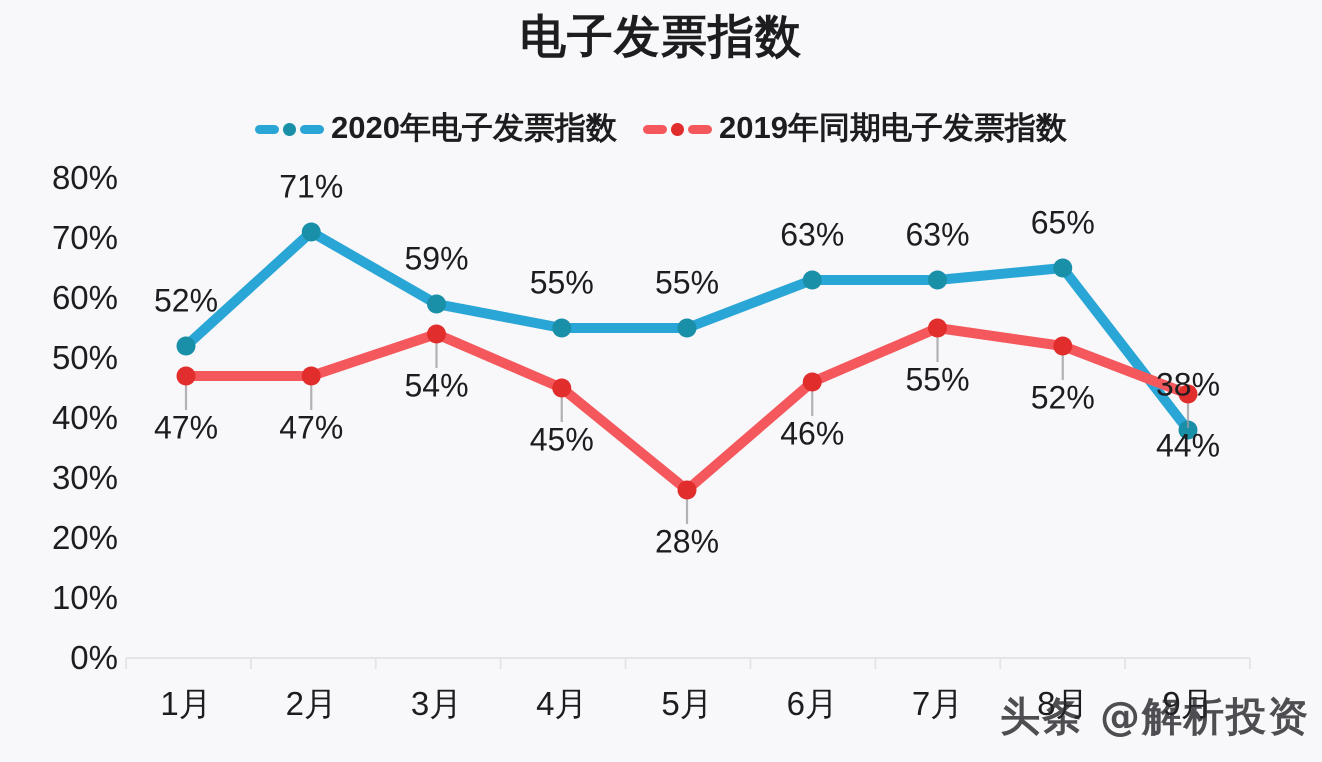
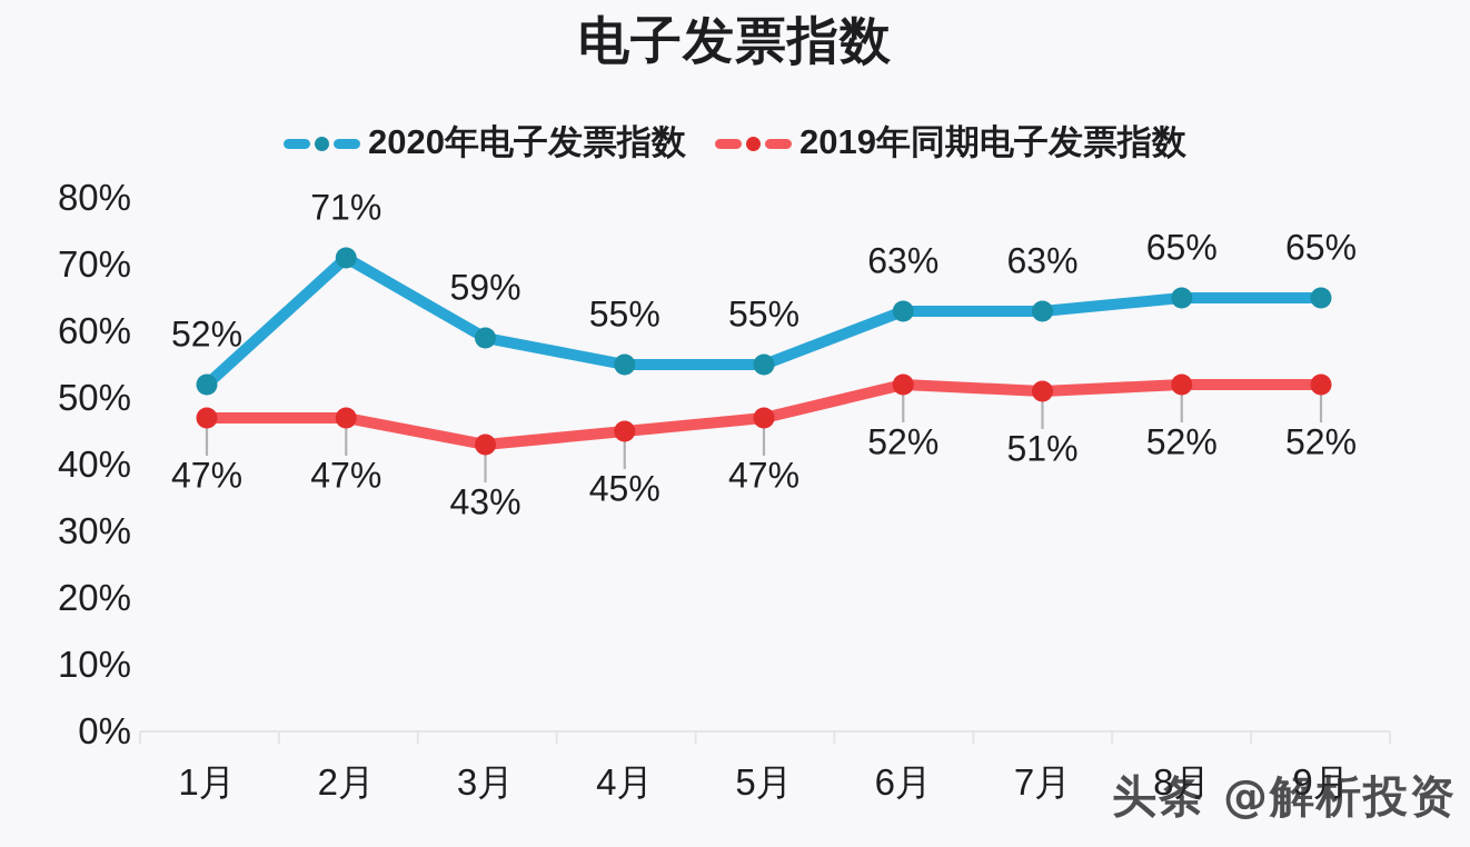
2019年同期电子发票指数/3月: 54% -> 43%
2019年同期电子发票指数/5月: 28% -> 47%
2019年同期电子发票指数/6月: 46% -> 52%
2019年同期电子发票指数/7月: 55% -> 51%
2020年电子发票指数/9月: 38% -> 65%
2019年同期电子发票指数/9月: 44% -> 52%
